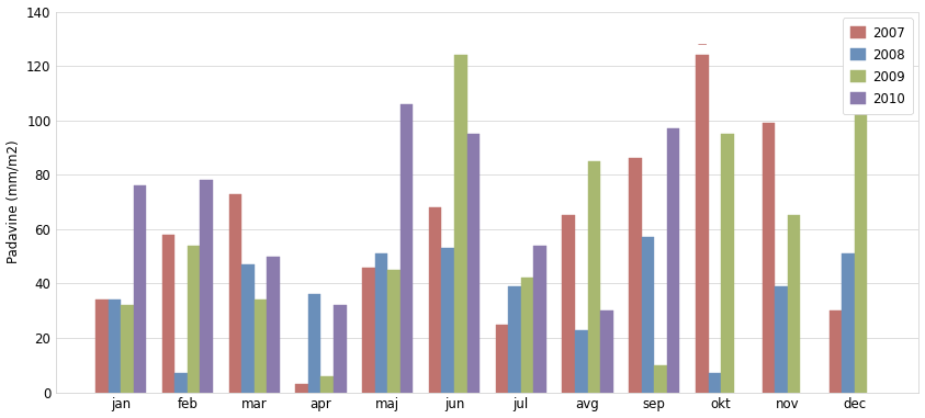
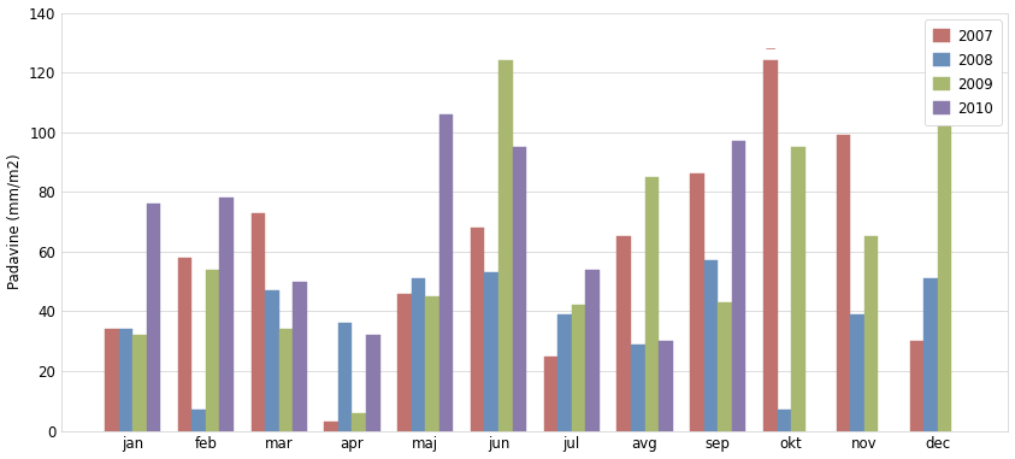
2008/avg: 23 -> 29
2009/sep: 10 -> 43
